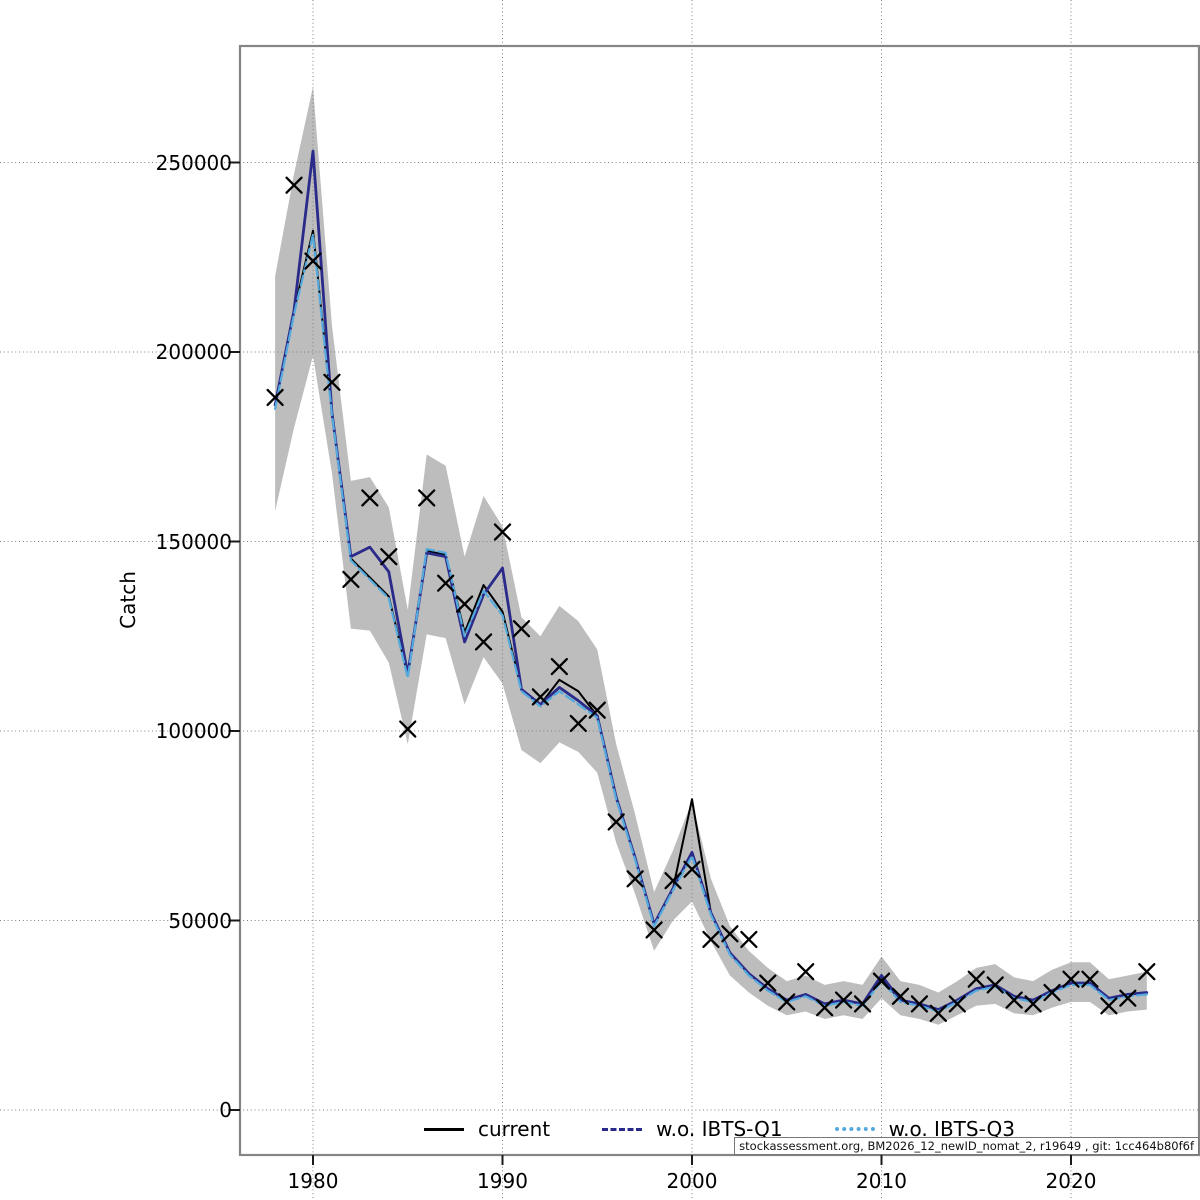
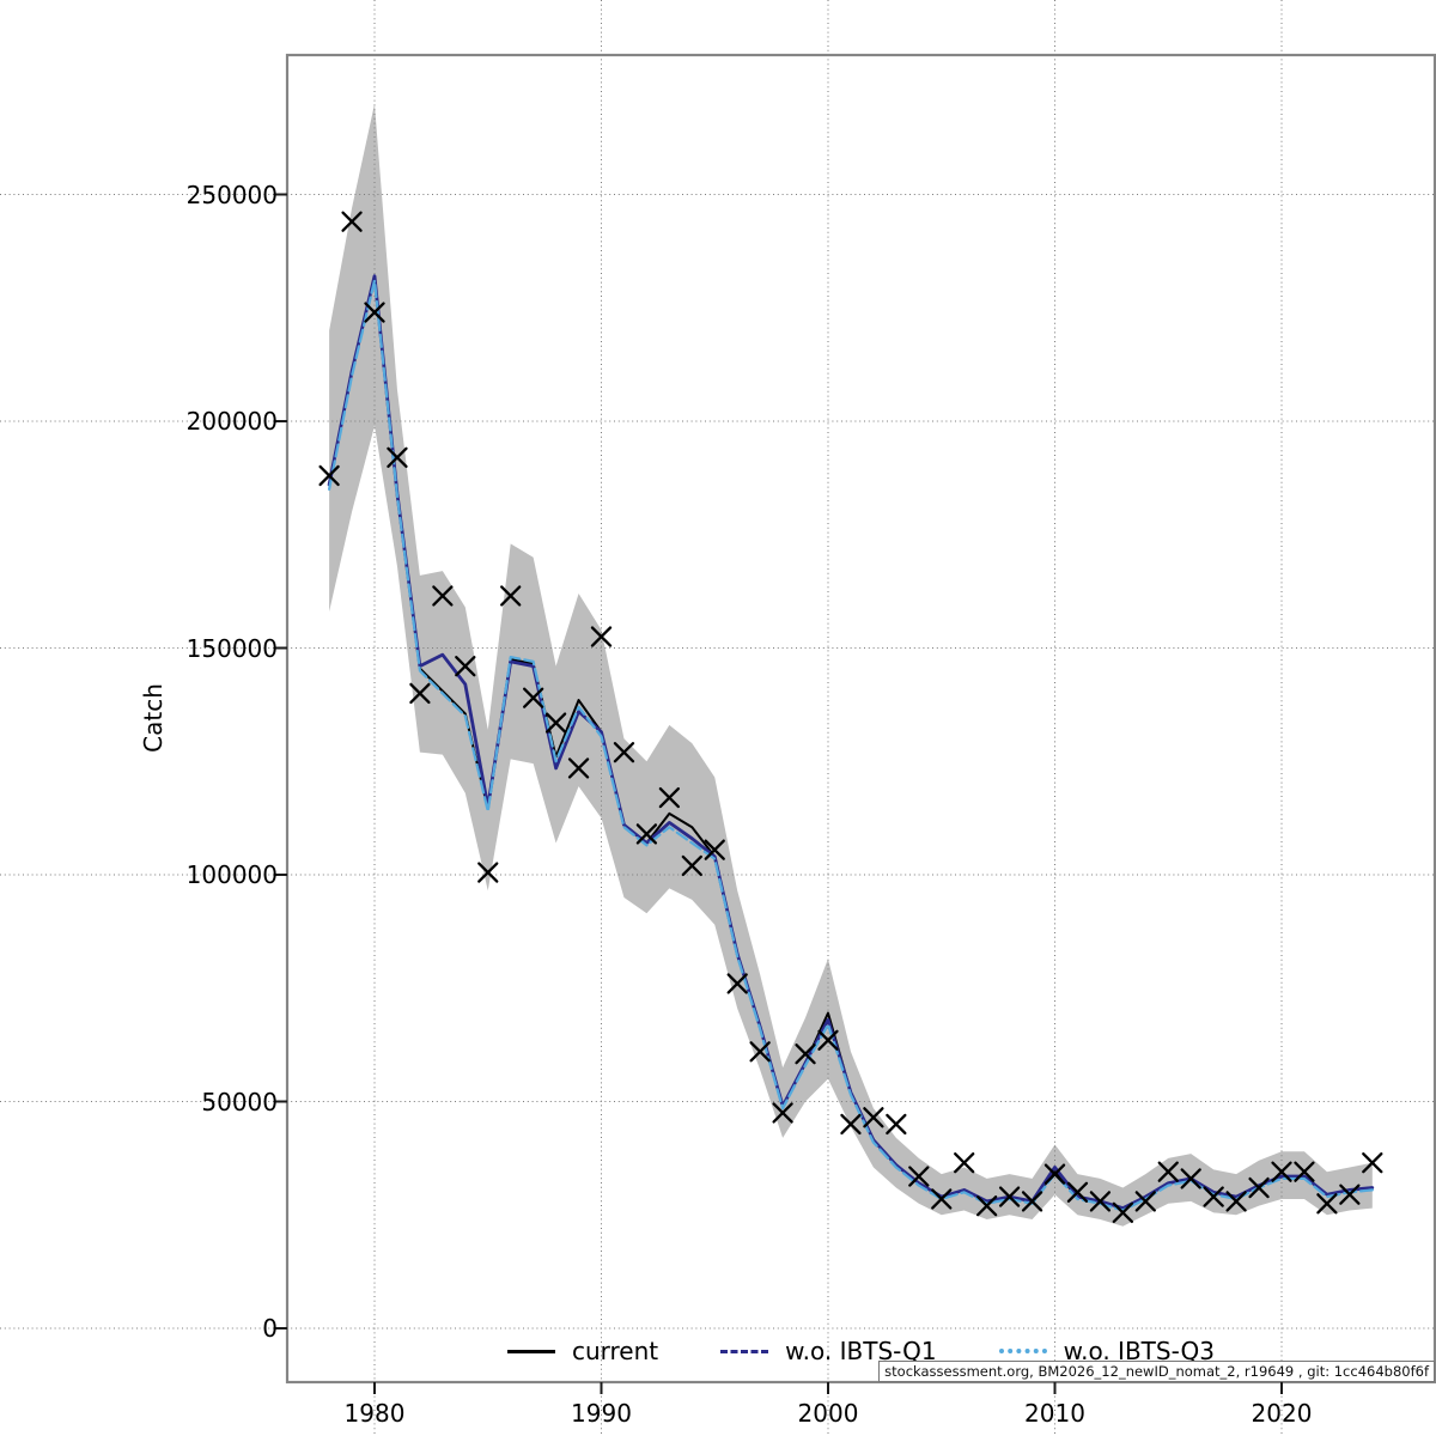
w.o. IBTS-Q1/1980: 253000 -> 232000
w.o. IBTS-Q1/1990: 143000 -> 132000
current/2000: 82000 -> 70000
